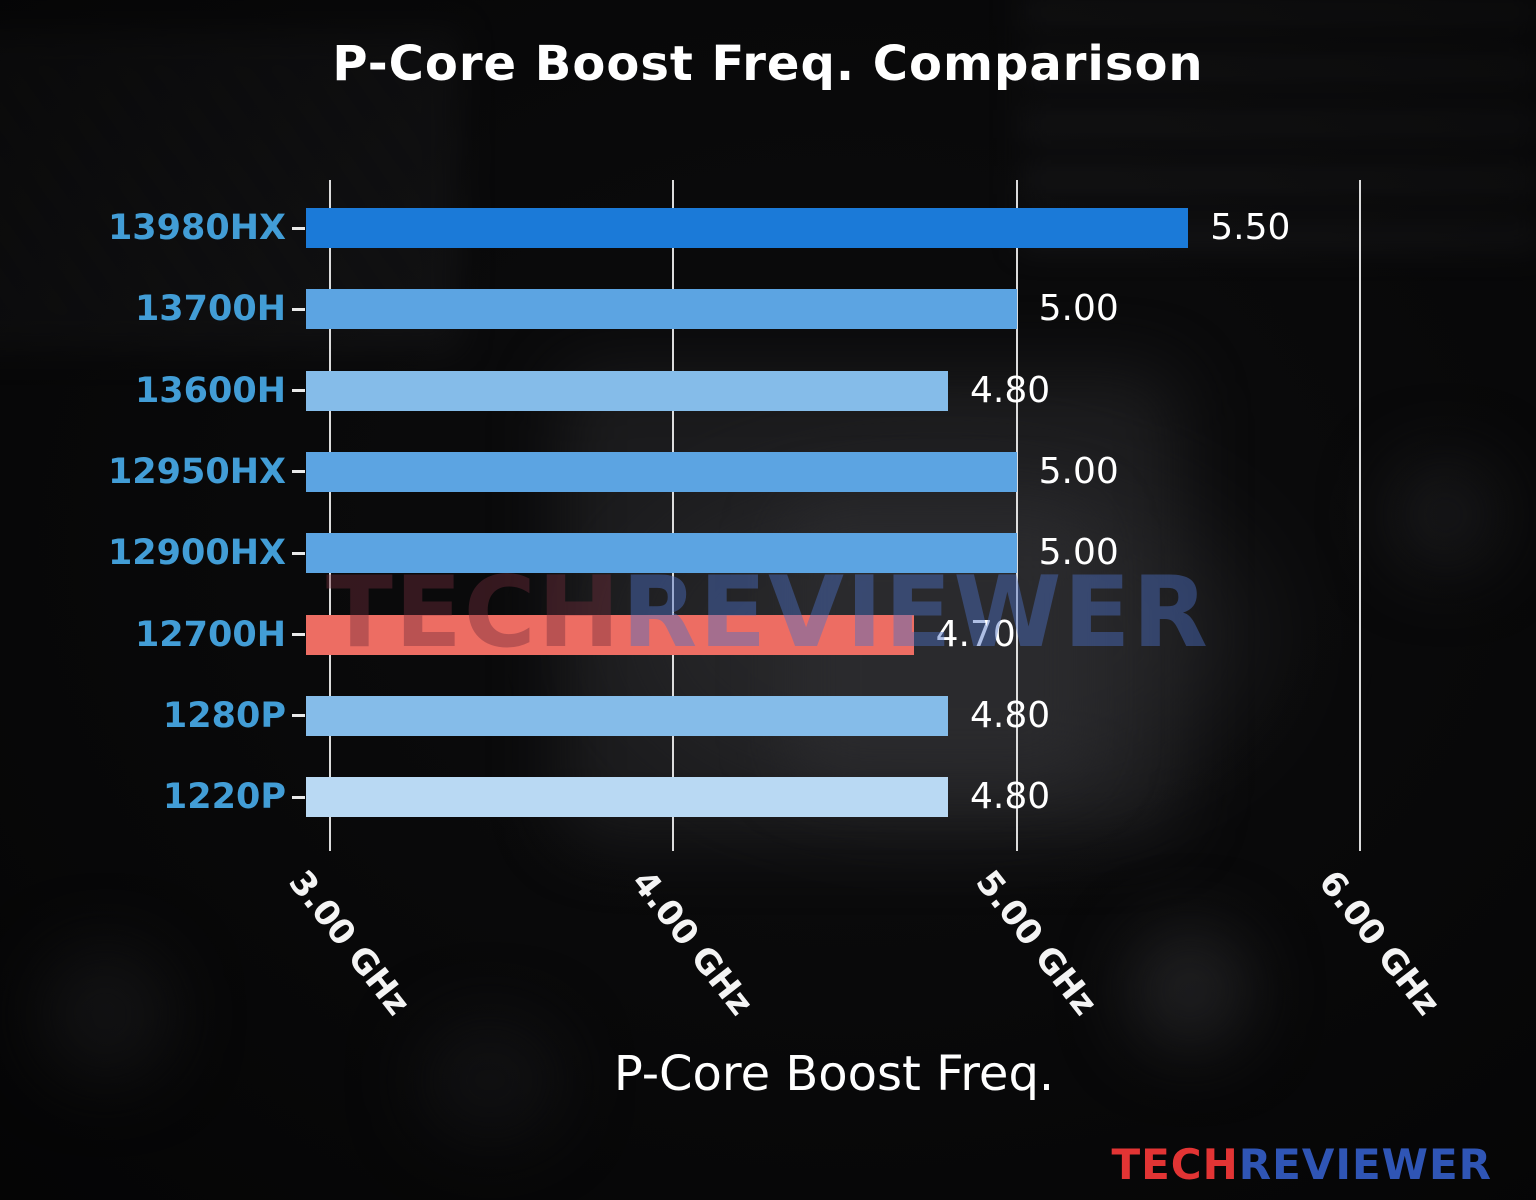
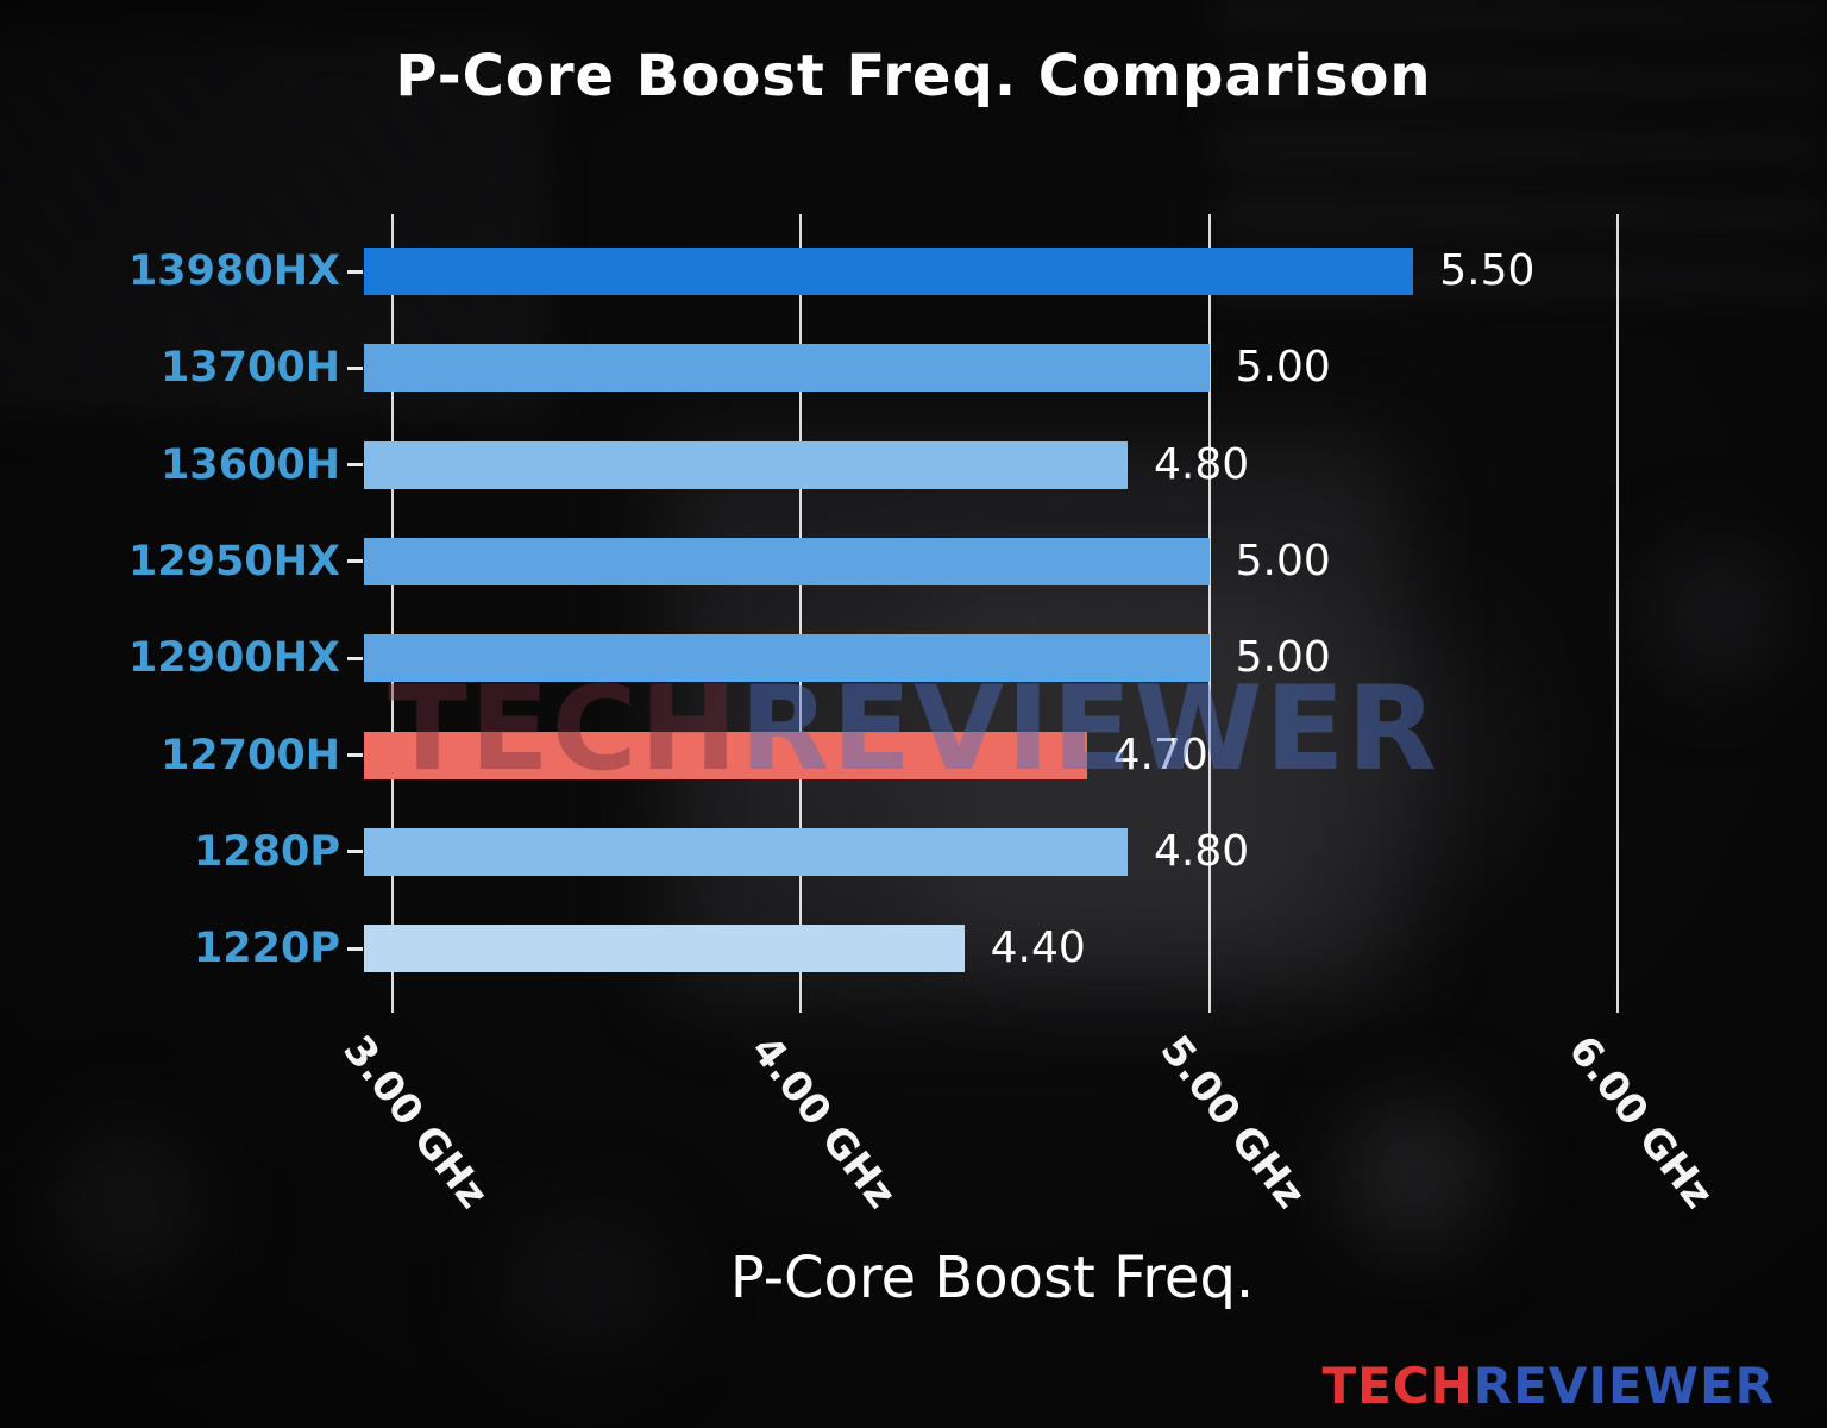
1220P: 4.80 -> 4.40
